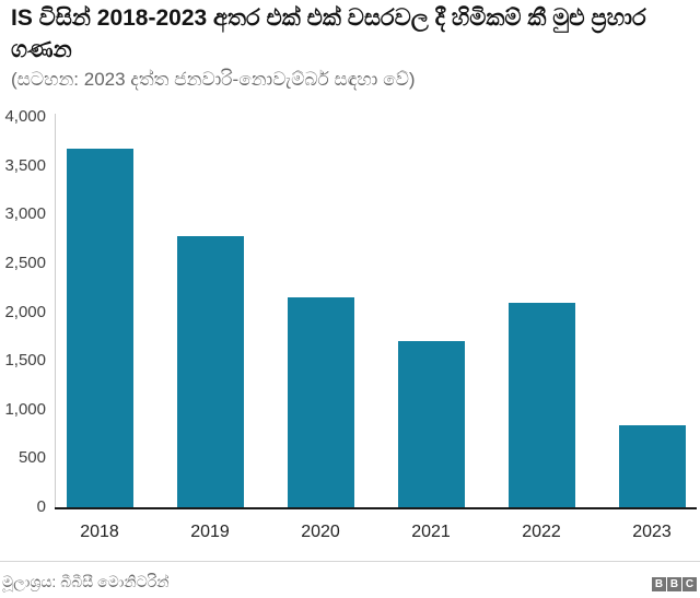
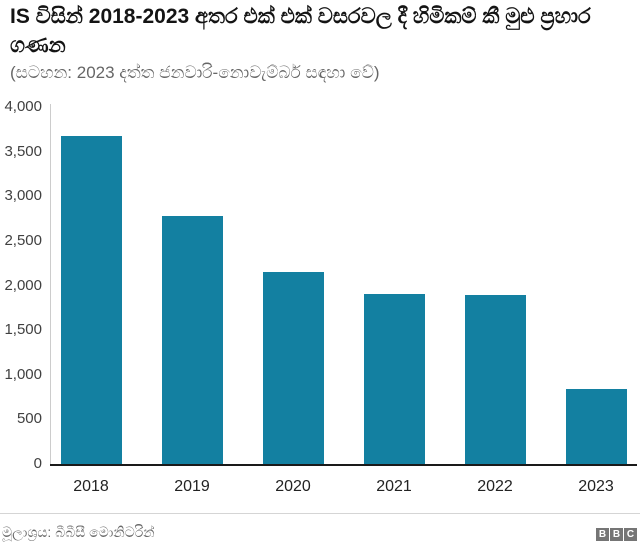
2021: 1700 -> 1900
2022: 2100 -> 1900
